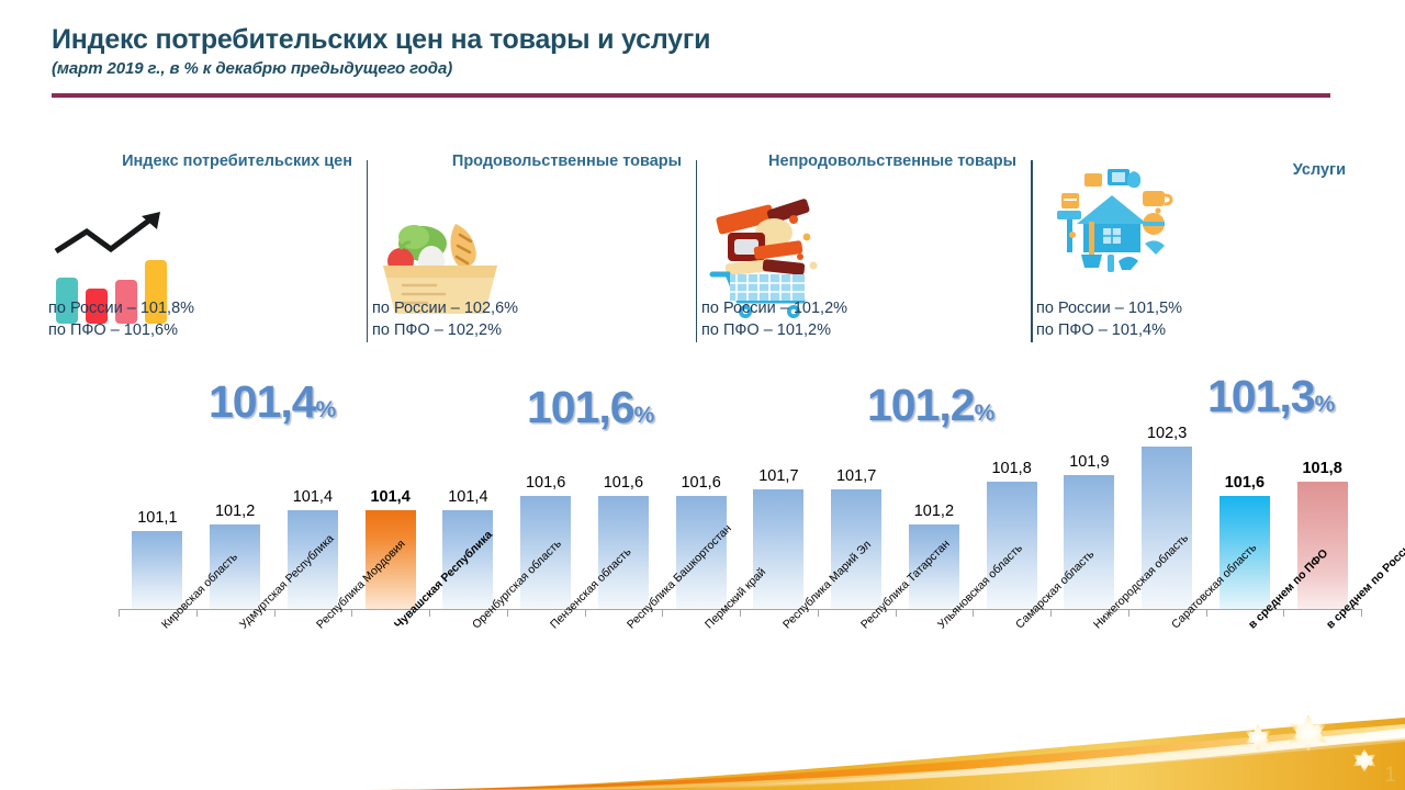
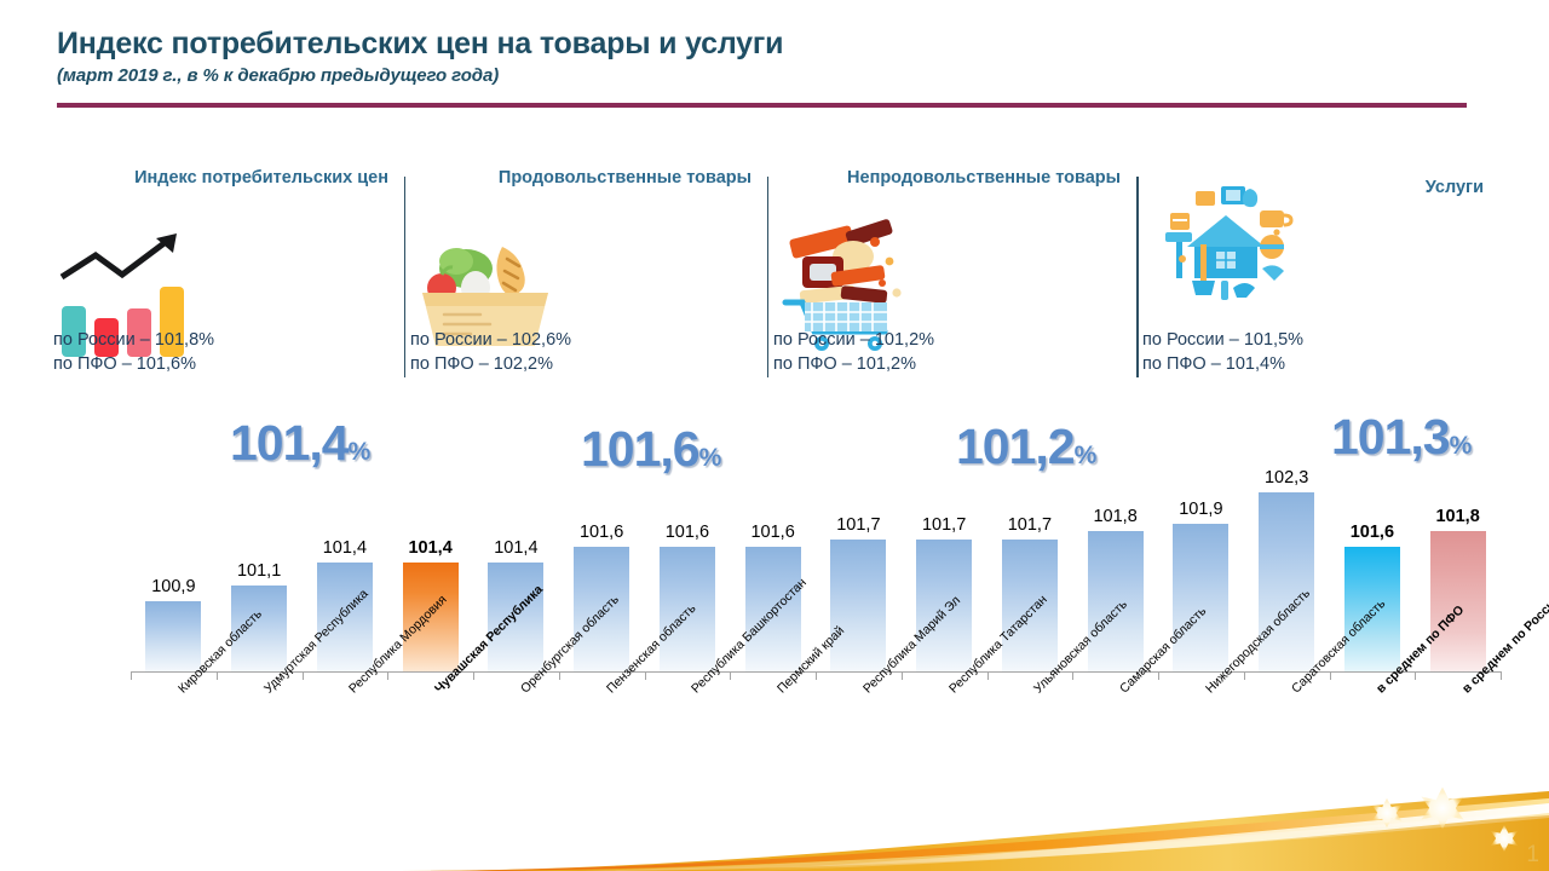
Кировская область: 101,1 -> 100,9
Удмуртская Республика: 101,2 -> 101,1
Ульяновская область: 101,2 -> 101,7
